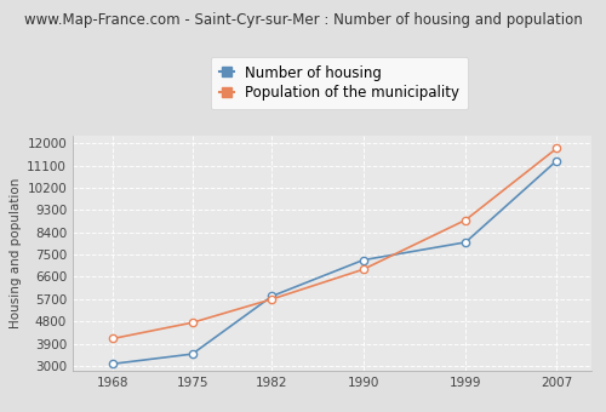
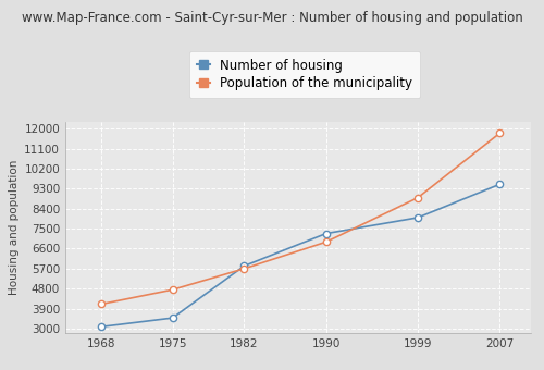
Number of housing/2007: 11300 -> 9500
